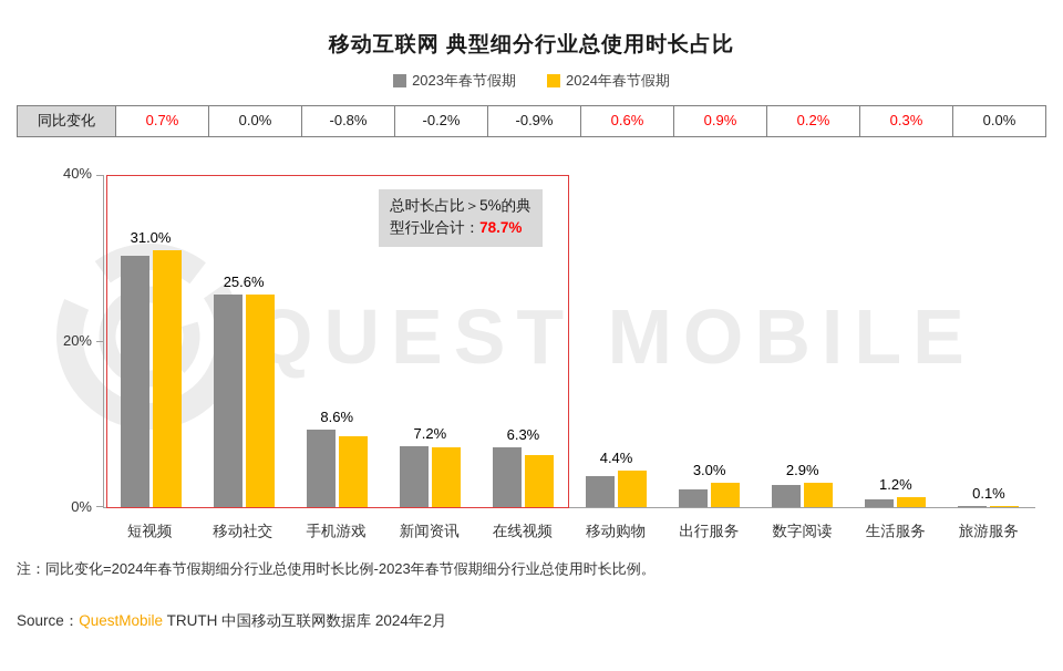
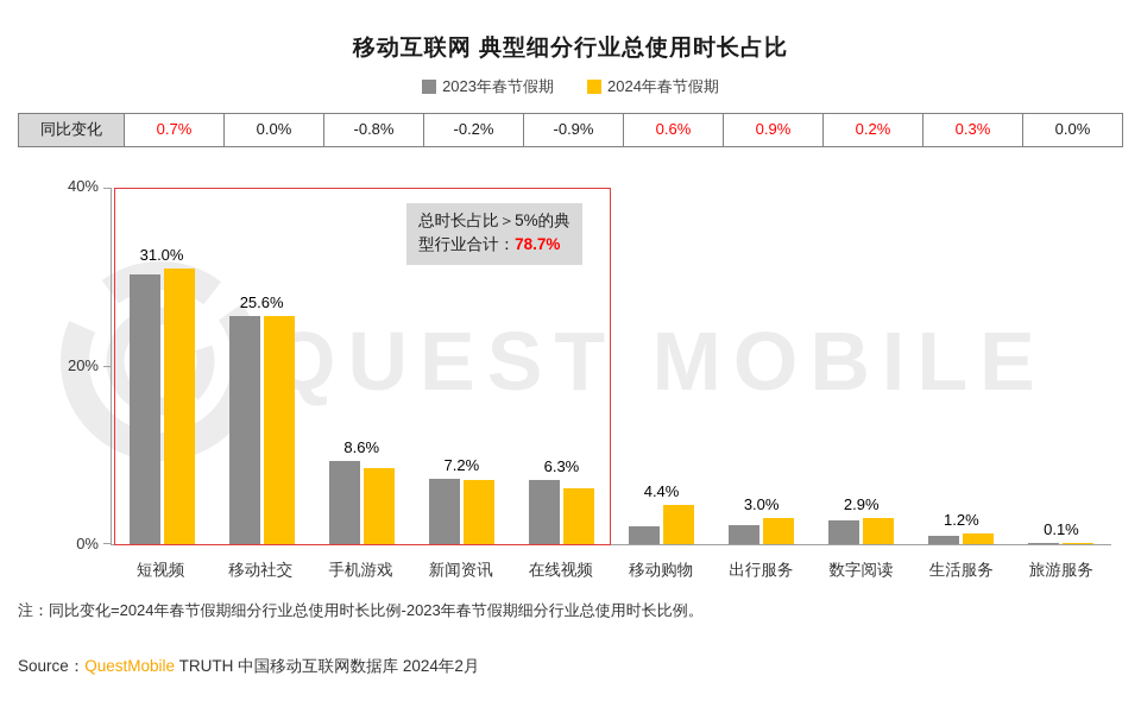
2023年春节假期/移动购物: 4% -> 2%
